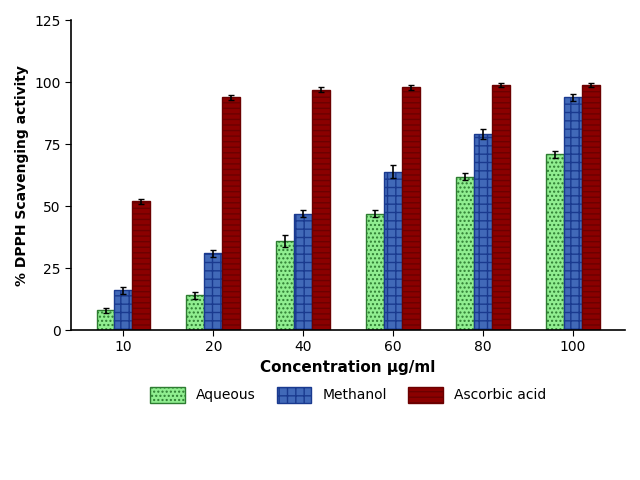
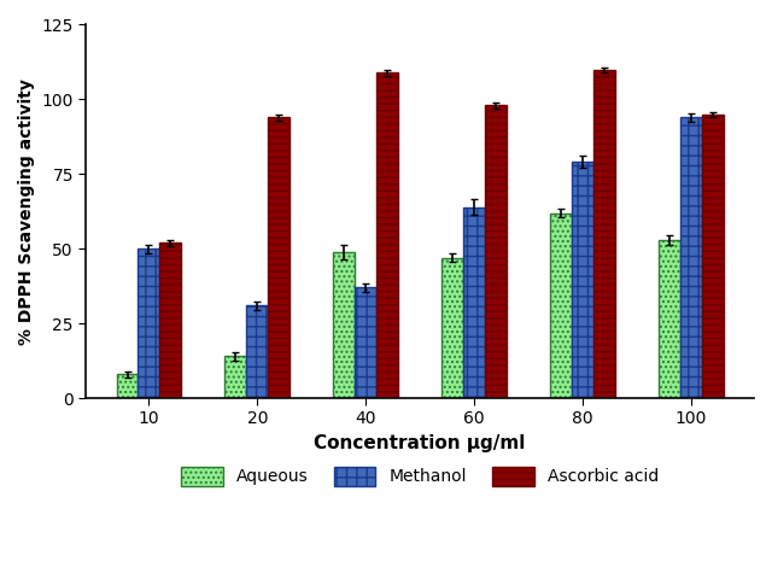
Methanol/10: 16 -> 50
Aqueous/40: 36 -> 49
Methanol/40: 47 -> 37
Ascorbic acid/40: 97 -> 109
Ascorbic acid/80: 99 -> 110
Aqueous/100: 71 -> 53
Ascorbic acid/100: 99 -> 95
